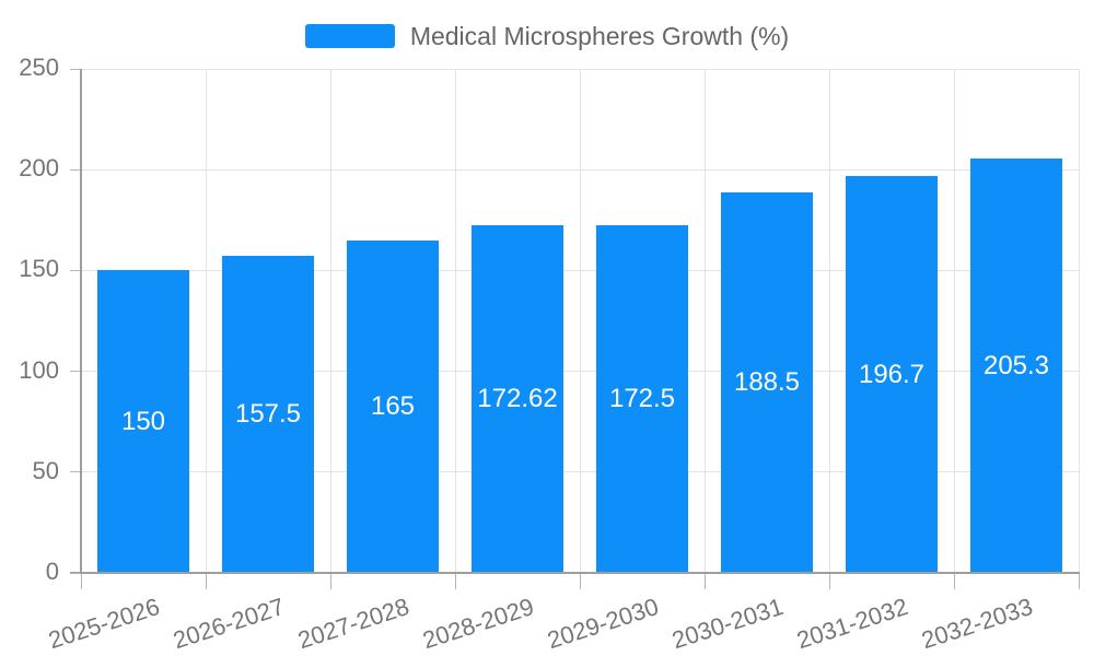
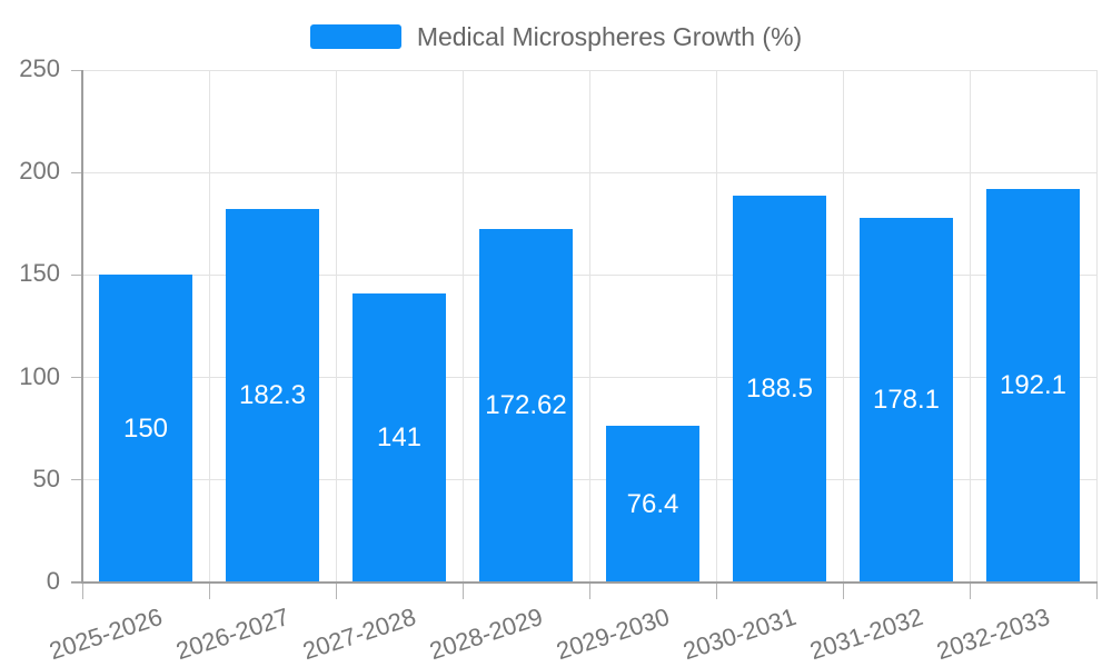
2026-2027: 157.5 -> 182.3
2027-2028: 165 -> 141
2029-2030: 172.5 -> 76.4
2031-2032: 196.7 -> 178.1
2032-2033: 205.3 -> 192.1
